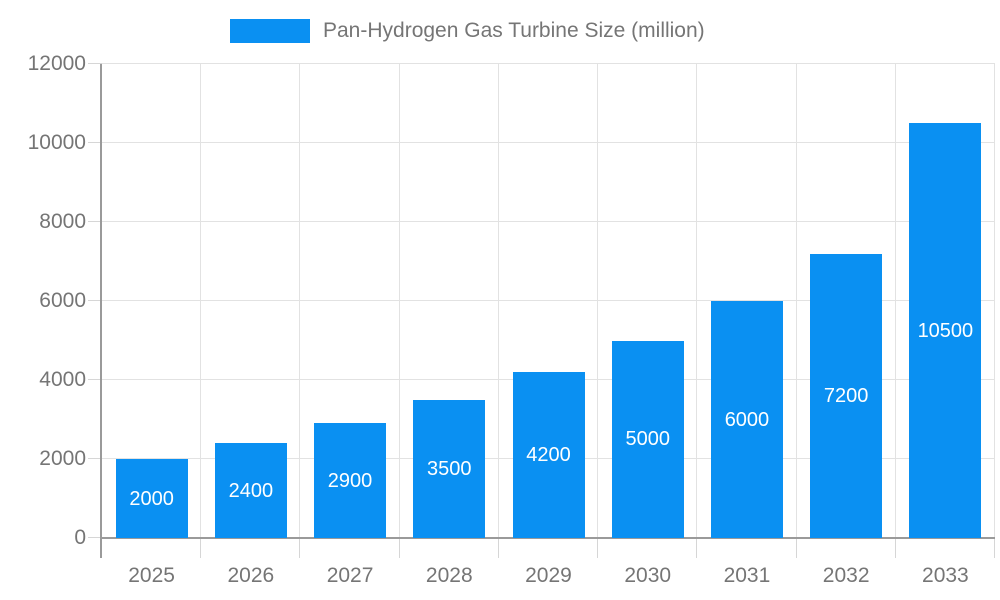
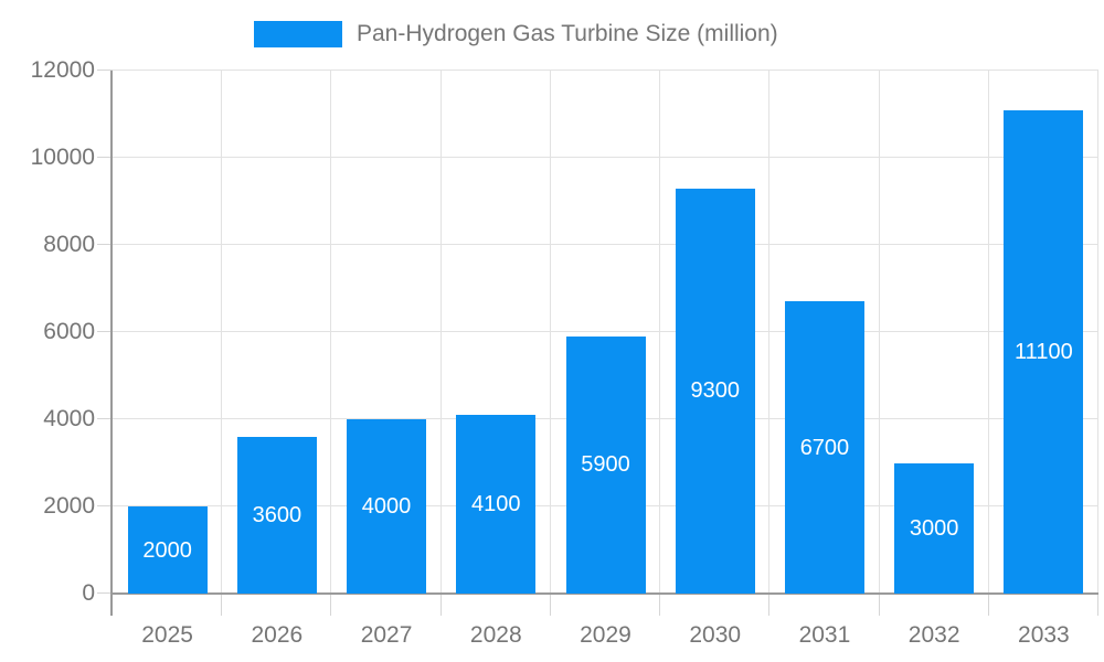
2026: 2400 -> 3600
2027: 2900 -> 4000
2028: 3500 -> 4100
2029: 4200 -> 5900
2030: 5000 -> 9300
2031: 6000 -> 6700
2032: 7200 -> 3000
2033: 10500 -> 11100
